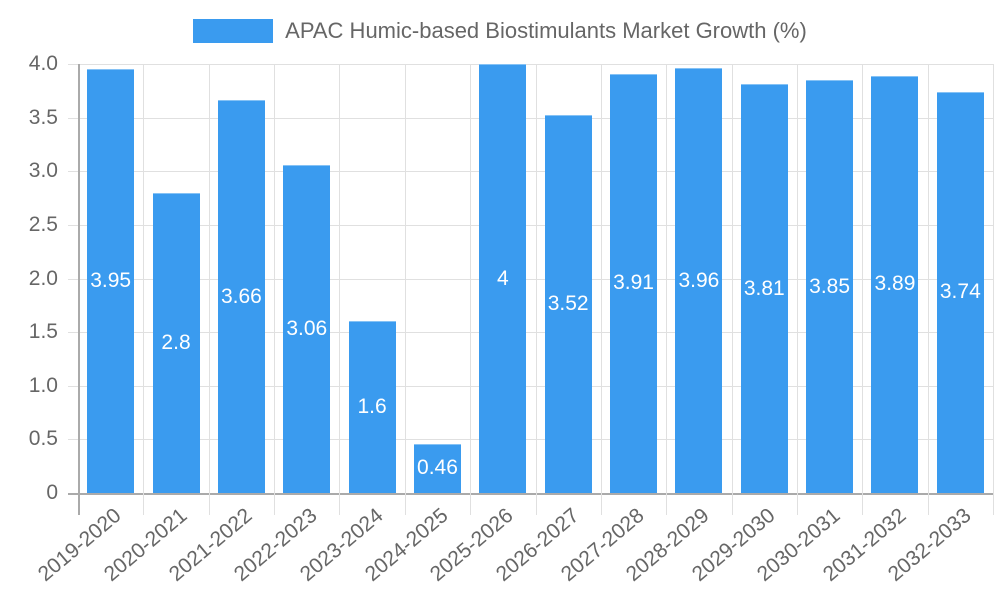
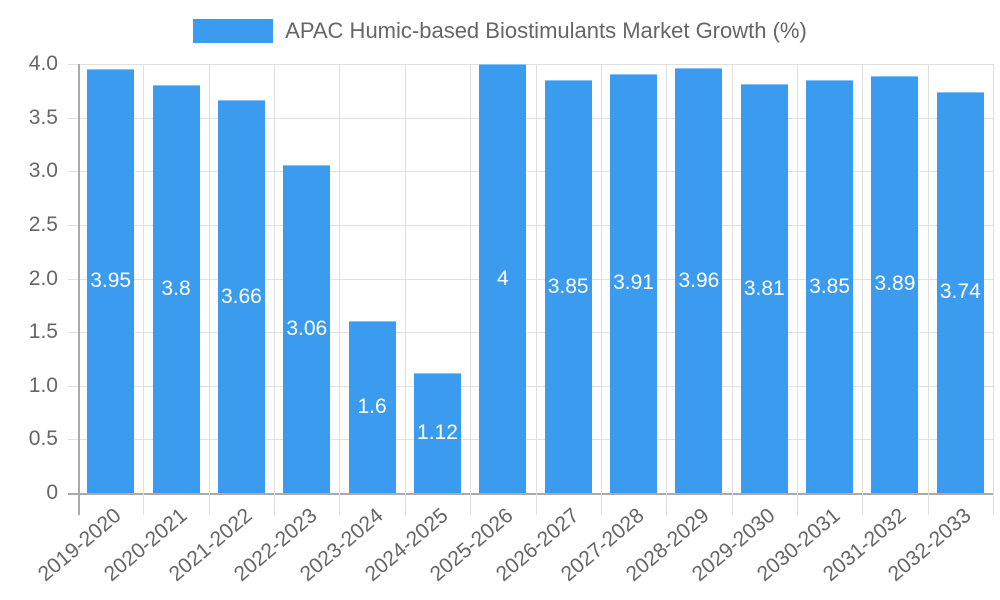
2020-2021: 2.8 -> 3.8
2024-2025: 0.46 -> 1.12
2026-2027: 3.52 -> 3.85
